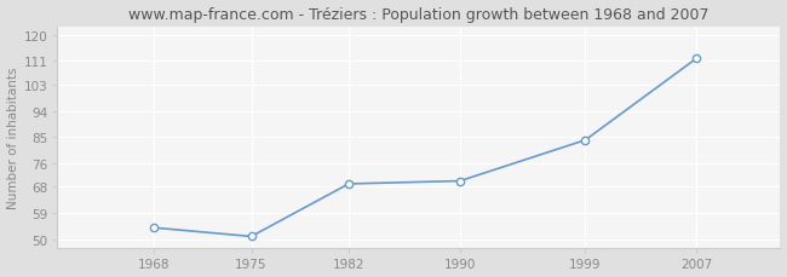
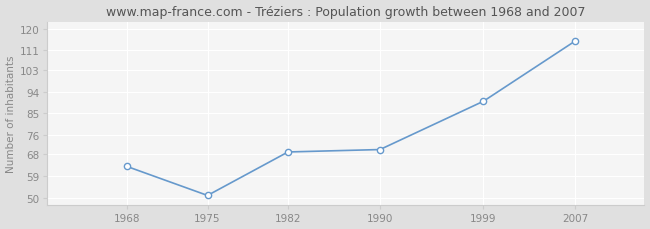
1968: 54 -> 63
1999: 84 -> 90
2007: 112 -> 115
